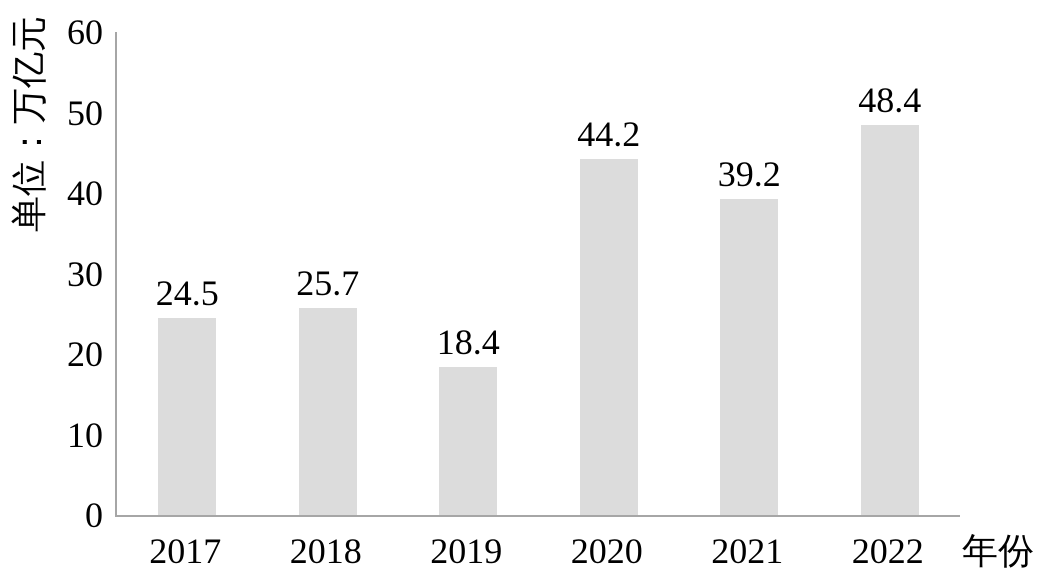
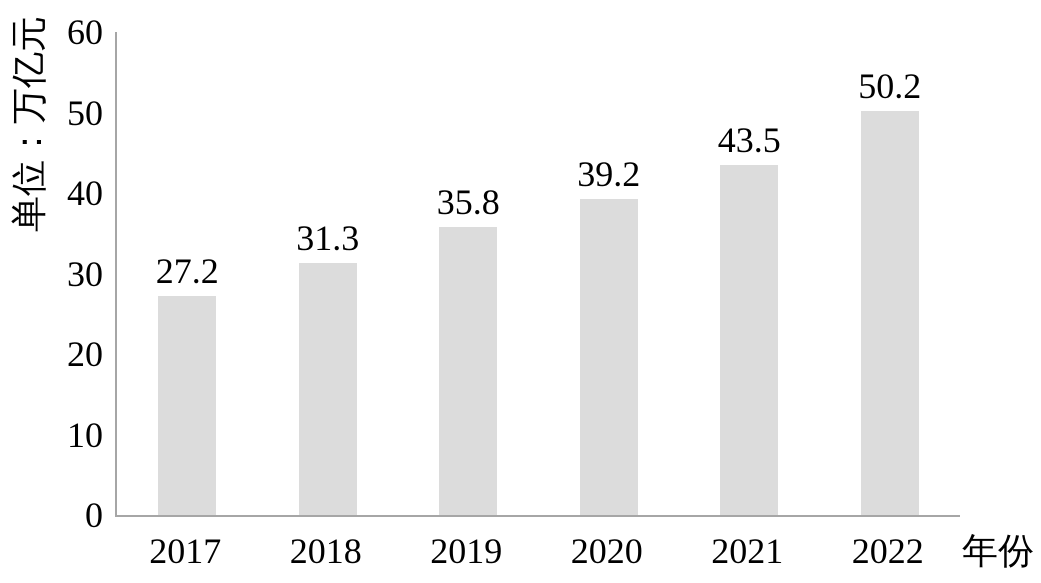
2017: 24.5 -> 27.2
2018: 25.7 -> 31.3
2019: 18.4 -> 35.8
2020: 44.2 -> 39.2
2021: 39.2 -> 43.5
2022: 48.4 -> 50.2
